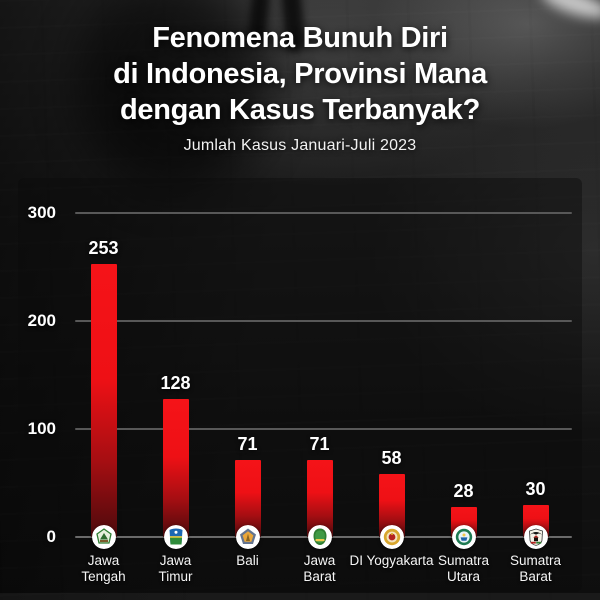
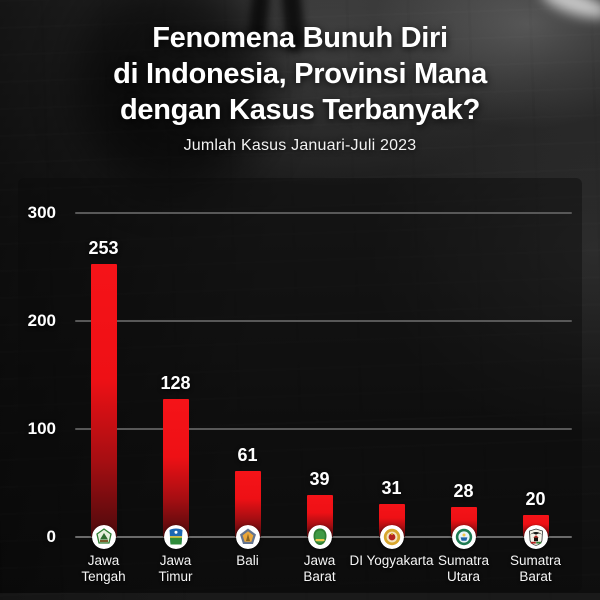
Bali: 71 -> 61
Jawa Barat: 71 -> 39
DI Yogyakarta: 58 -> 31
Sumatra Barat: 30 -> 20
